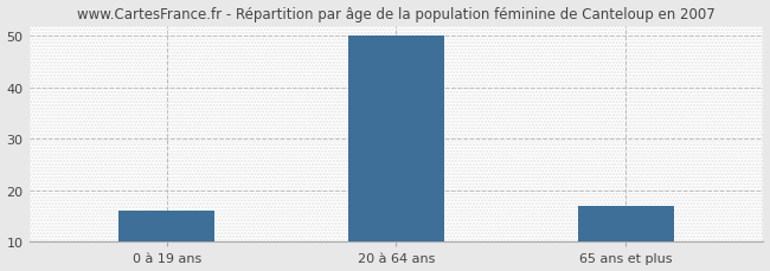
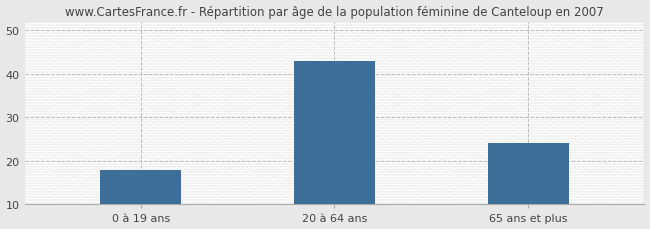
0 à 19 ans: 16 -> 18
20 à 64 ans: 50 -> 43
65 ans et plus: 17 -> 24
